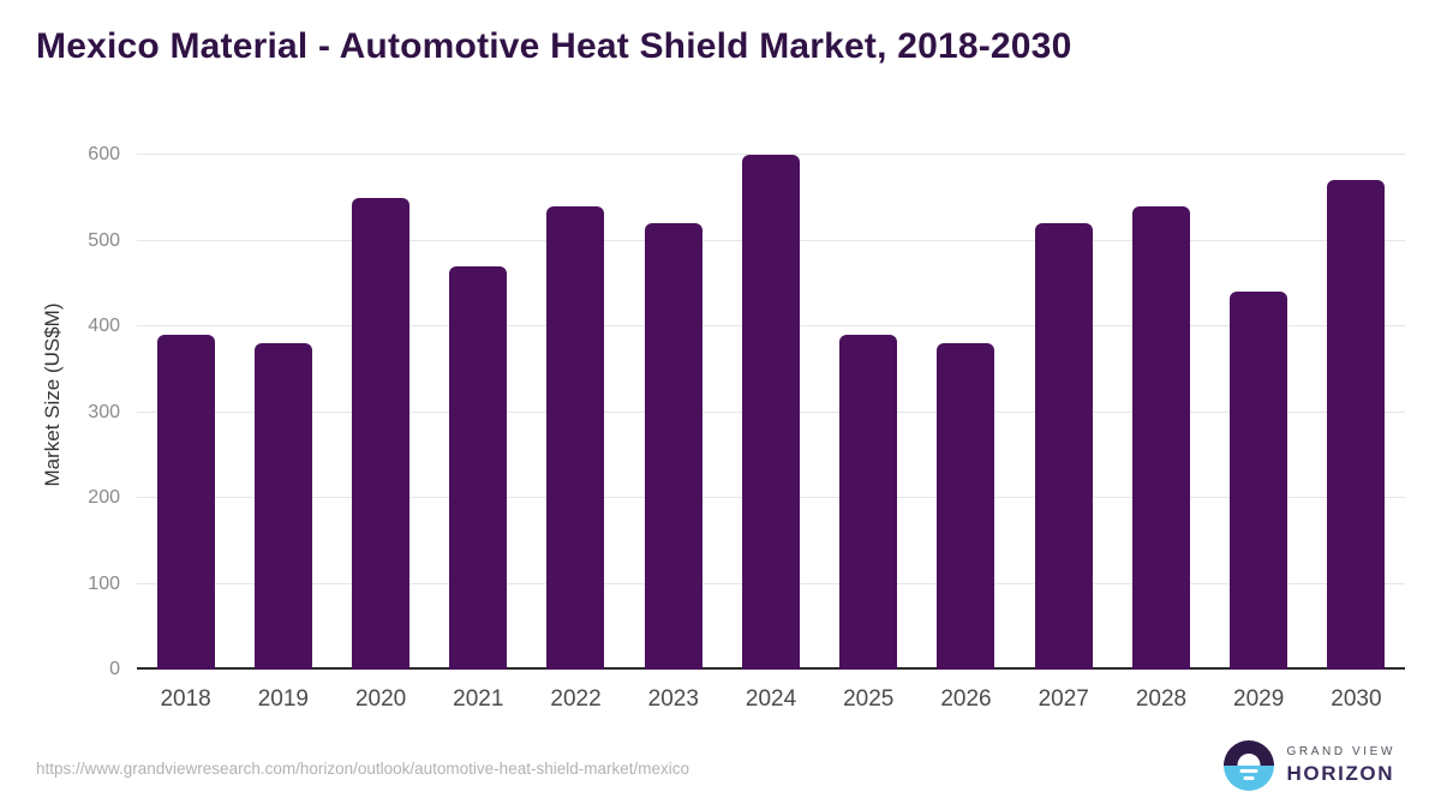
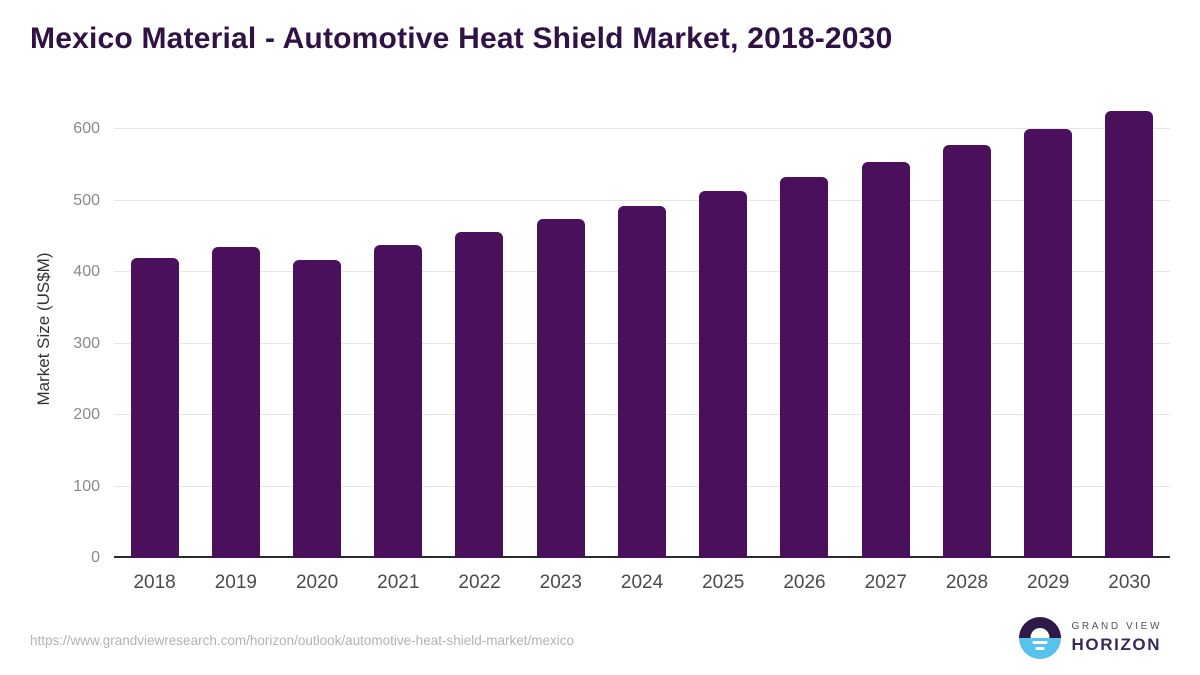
2018: 390 -> 420
2019: 380 -> 440
2020: 550 -> 420
2021: 470 -> 440
2022: 540 -> 460
2023: 520 -> 470
2024: 600 -> 490
2025: 390 -> 510
2026: 380 -> 530
2027: 520 -> 550
2028: 540 -> 580
2029: 440 -> 600
2030: 570 -> 620
